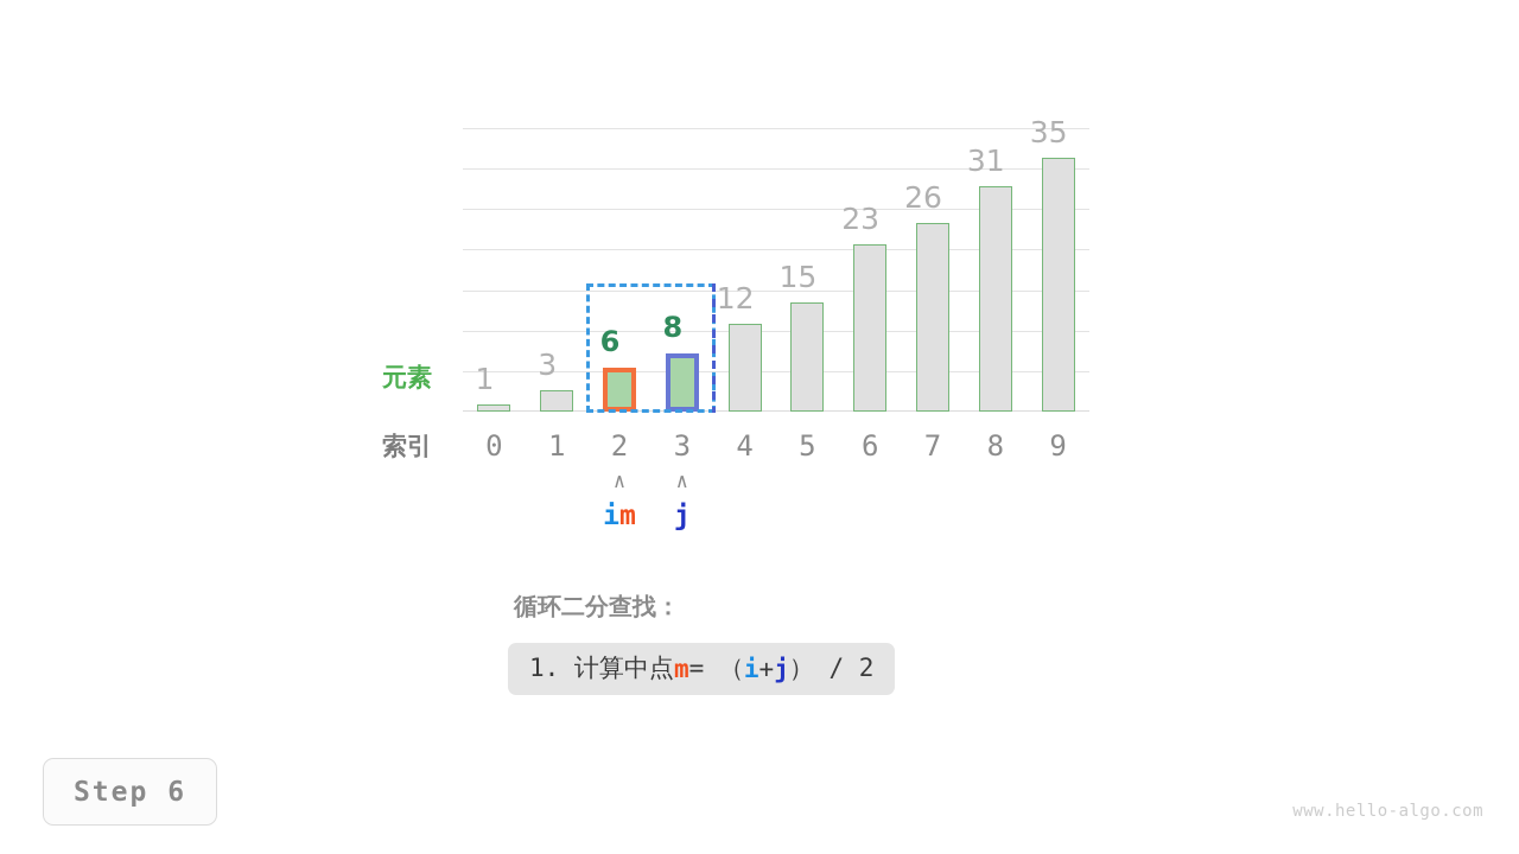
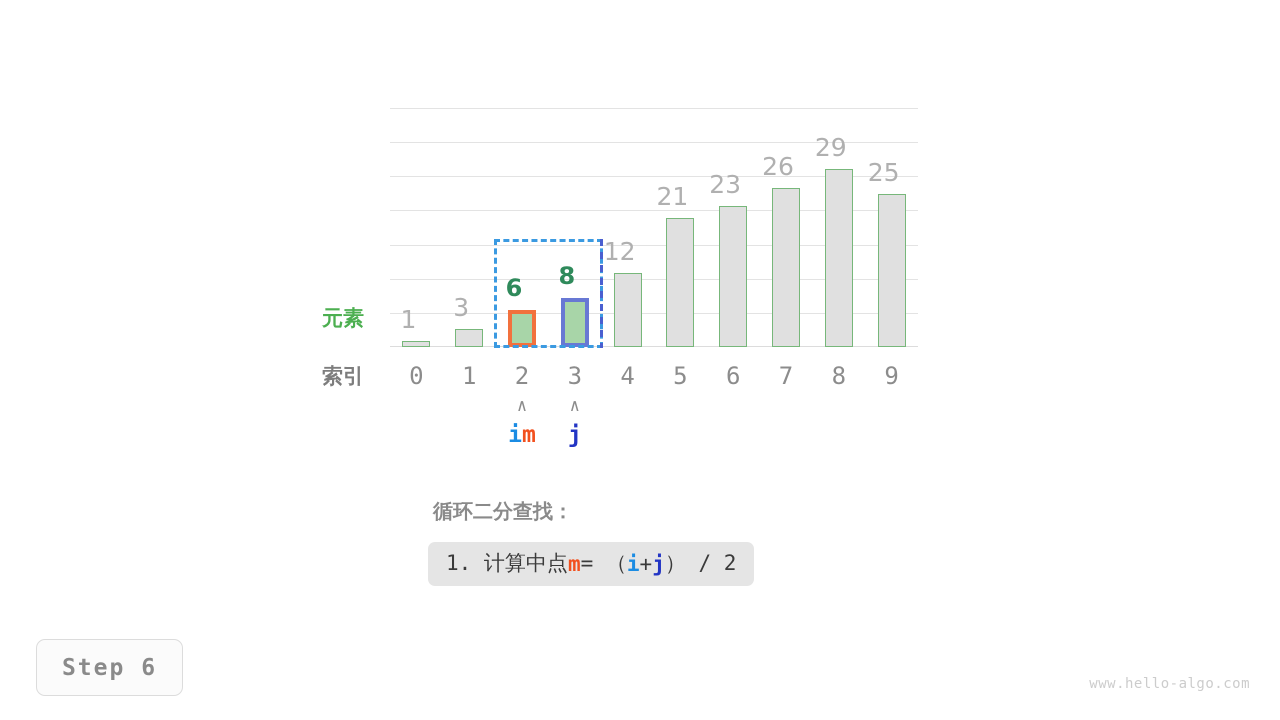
5: 15 -> 21
8: 31 -> 29
9: 35 -> 25
